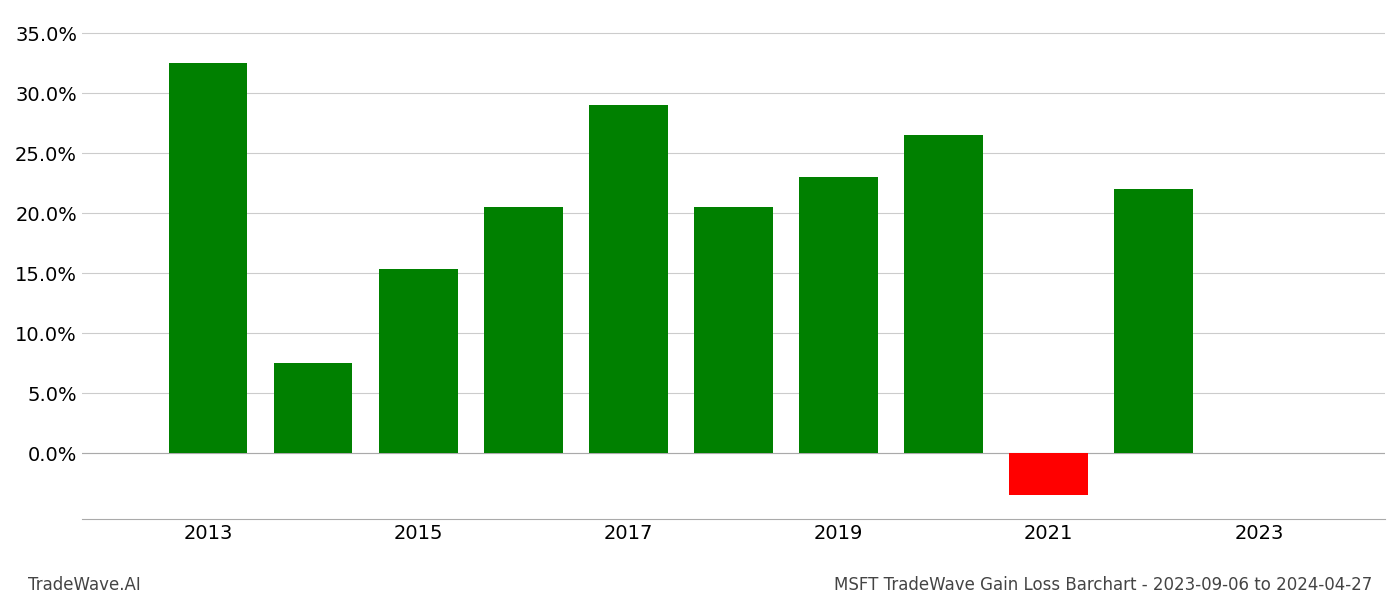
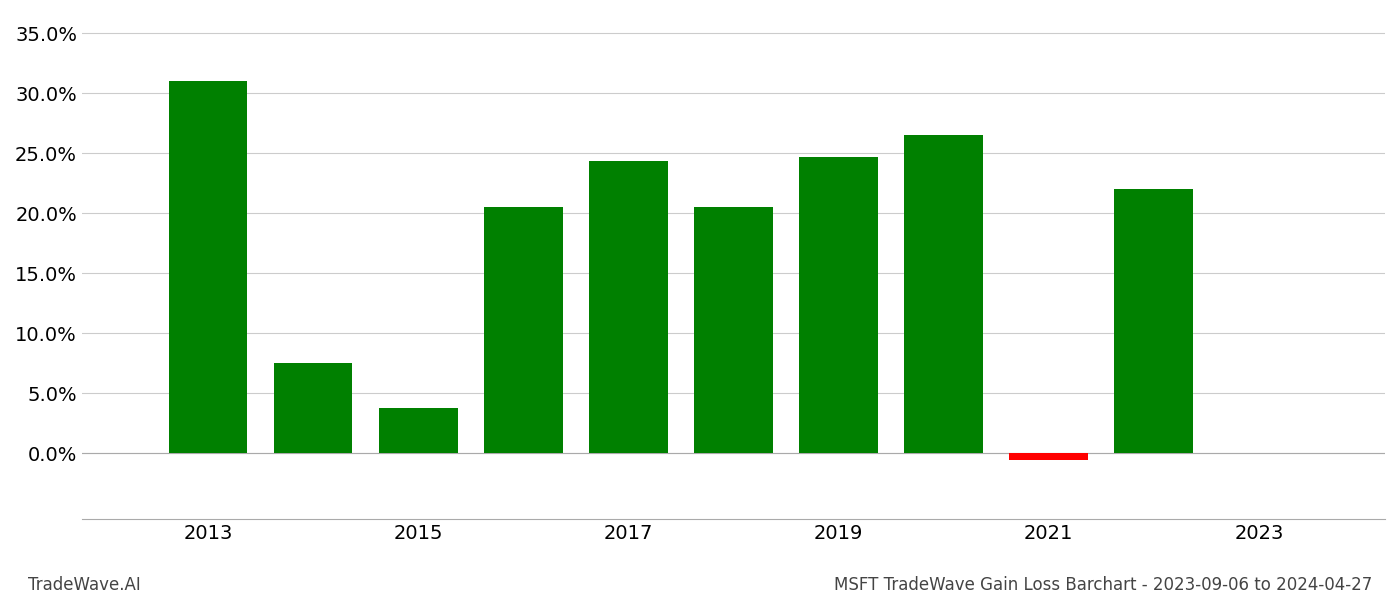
2013: 32.5% -> 31.0%
2015: 15.3% -> 3.8%
2017: 29.0% -> 24.3%
2019: 23.0% -> 24.7%
2021: -3.5% -> -0.6%
